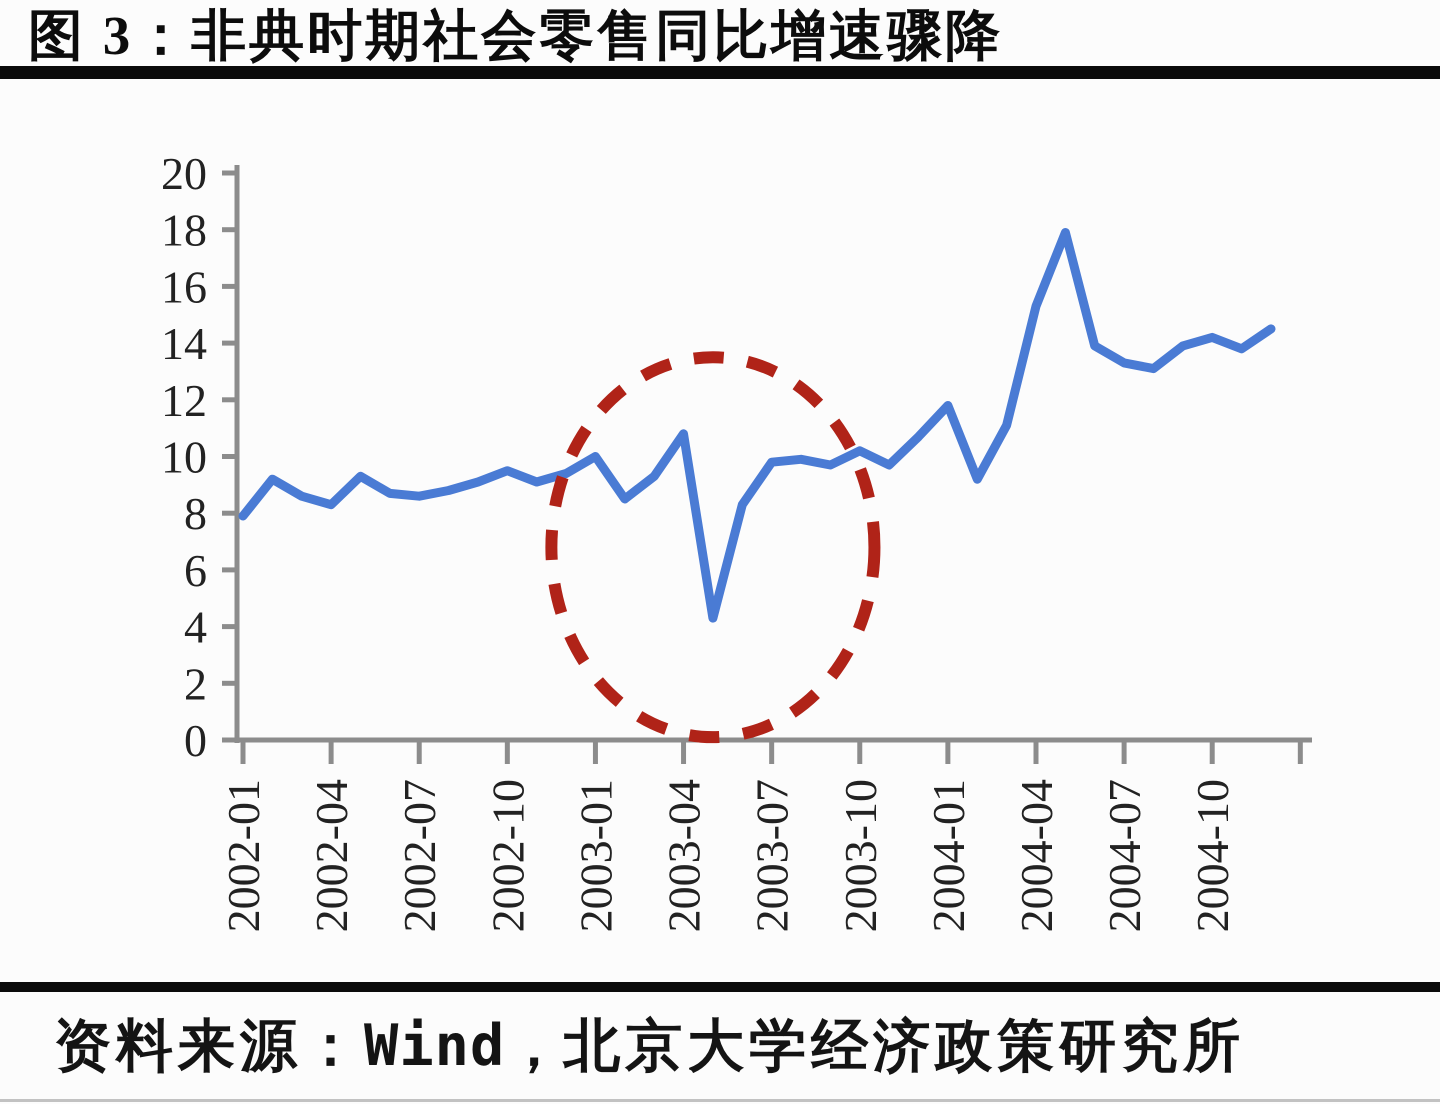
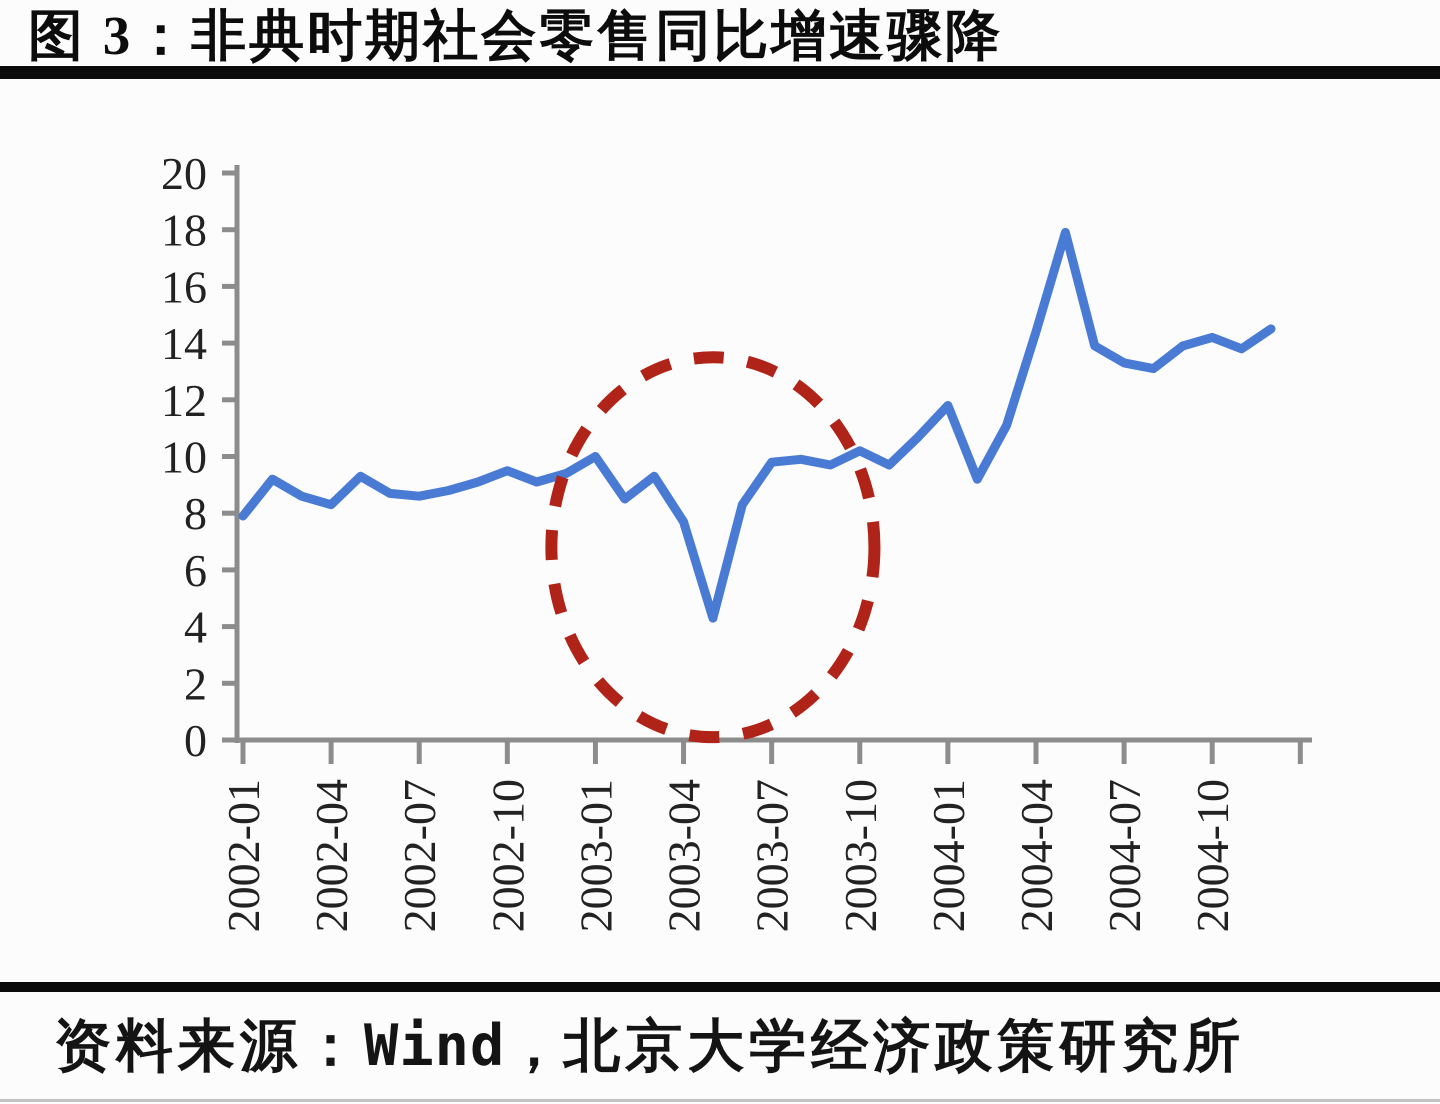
2003-04: 10.8 -> 7.7
2004-04: 15.3 -> 14.4
